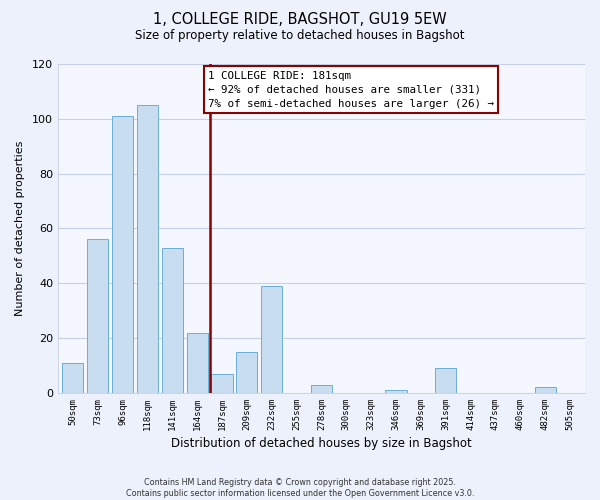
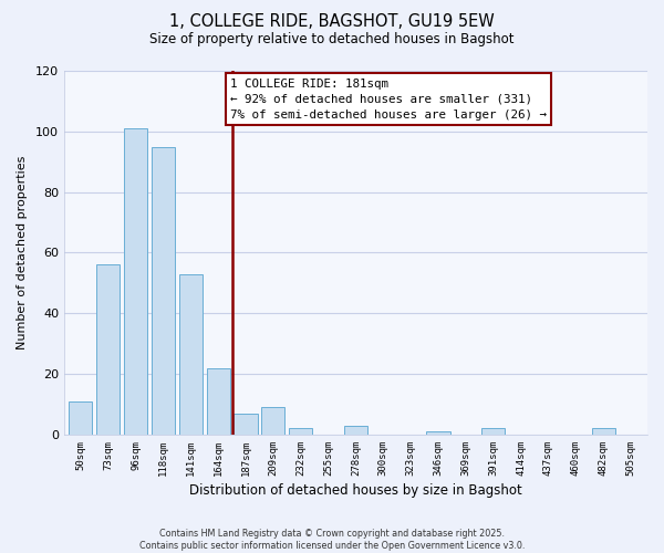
118sqm: 105 -> 95
209sqm: 15 -> 9
232sqm: 39 -> 2
391sqm: 9 -> 2
